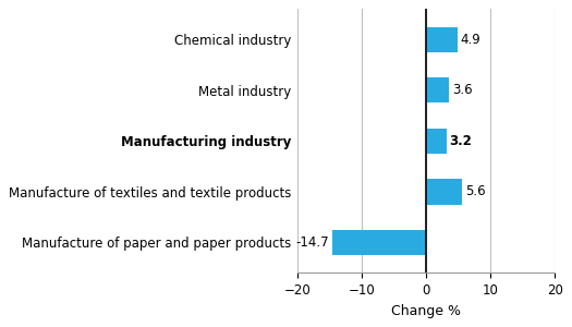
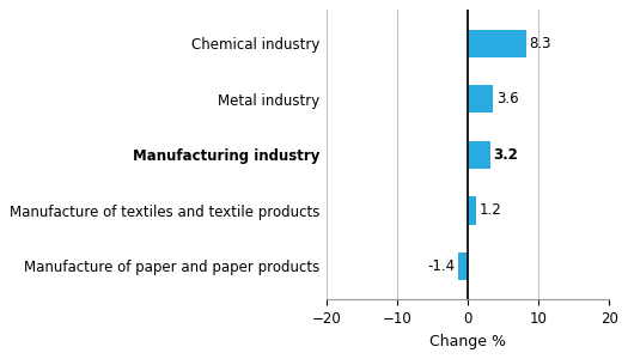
Chemical industry: 4.9 -> 8.3
Manufacture of textiles and textile products: 5.6 -> 1.2
Manufacture of paper and paper products: -14.7 -> -1.4
